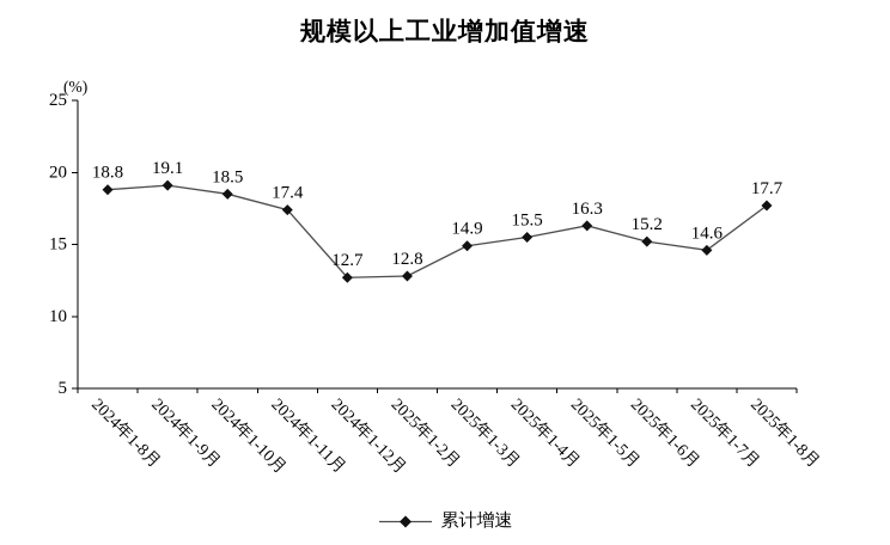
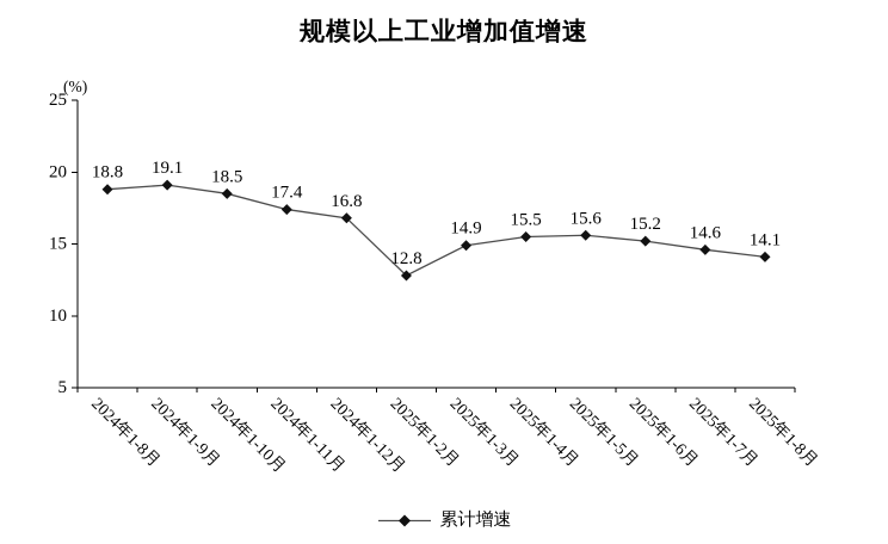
2024年1-12月: 12.7 -> 16.8
2025年1-5月: 16.3 -> 15.6
2025年1-8月: 17.7 -> 14.1
